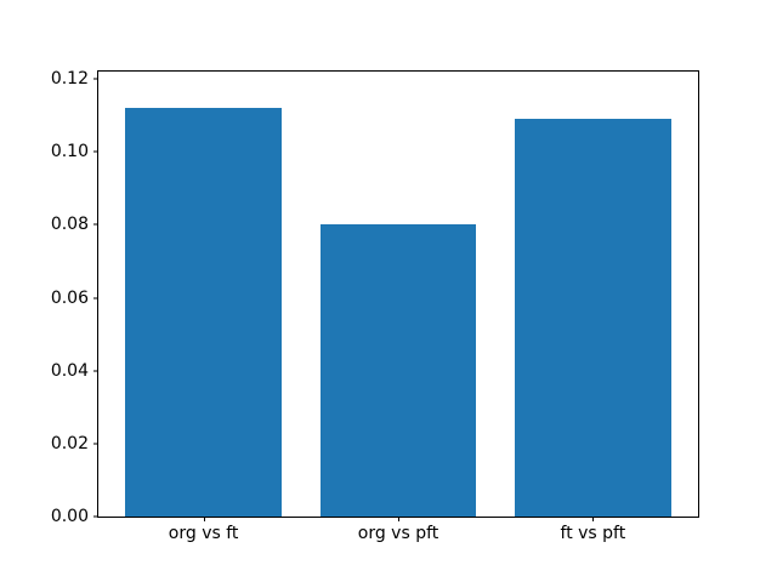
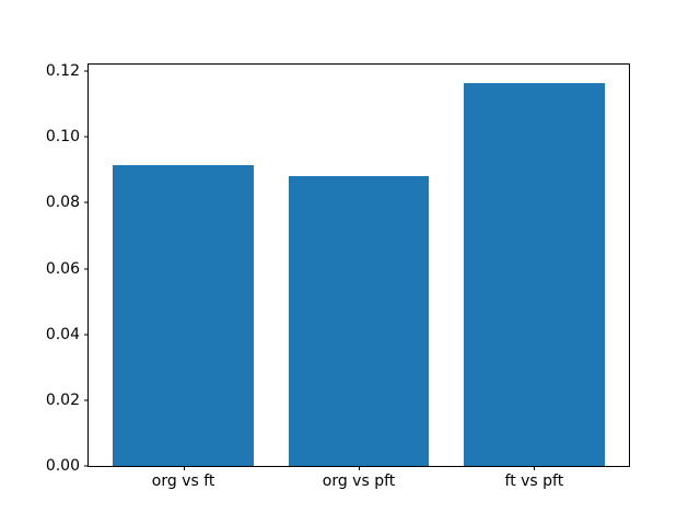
org vs ft: 0.112 -> 0.091
org vs pft: 0.080 -> 0.088
ft vs pft: 0.109 -> 0.116
